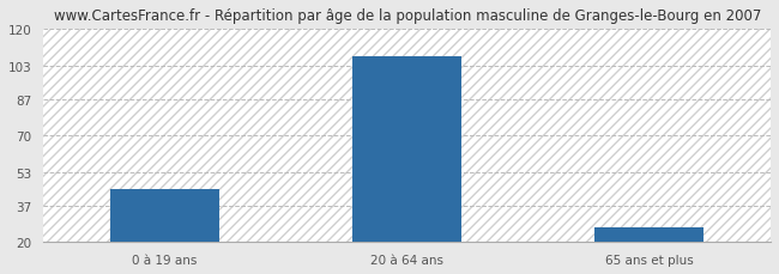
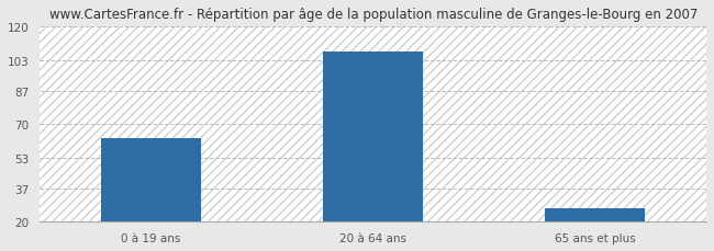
0 à 19 ans: 45 -> 63
